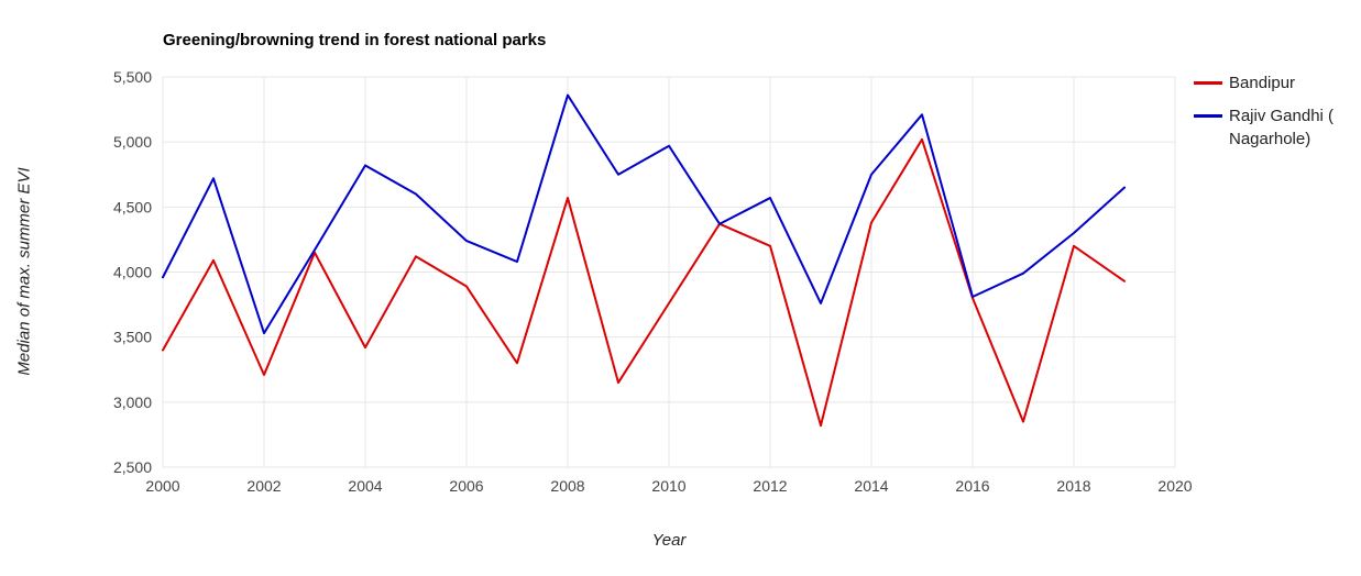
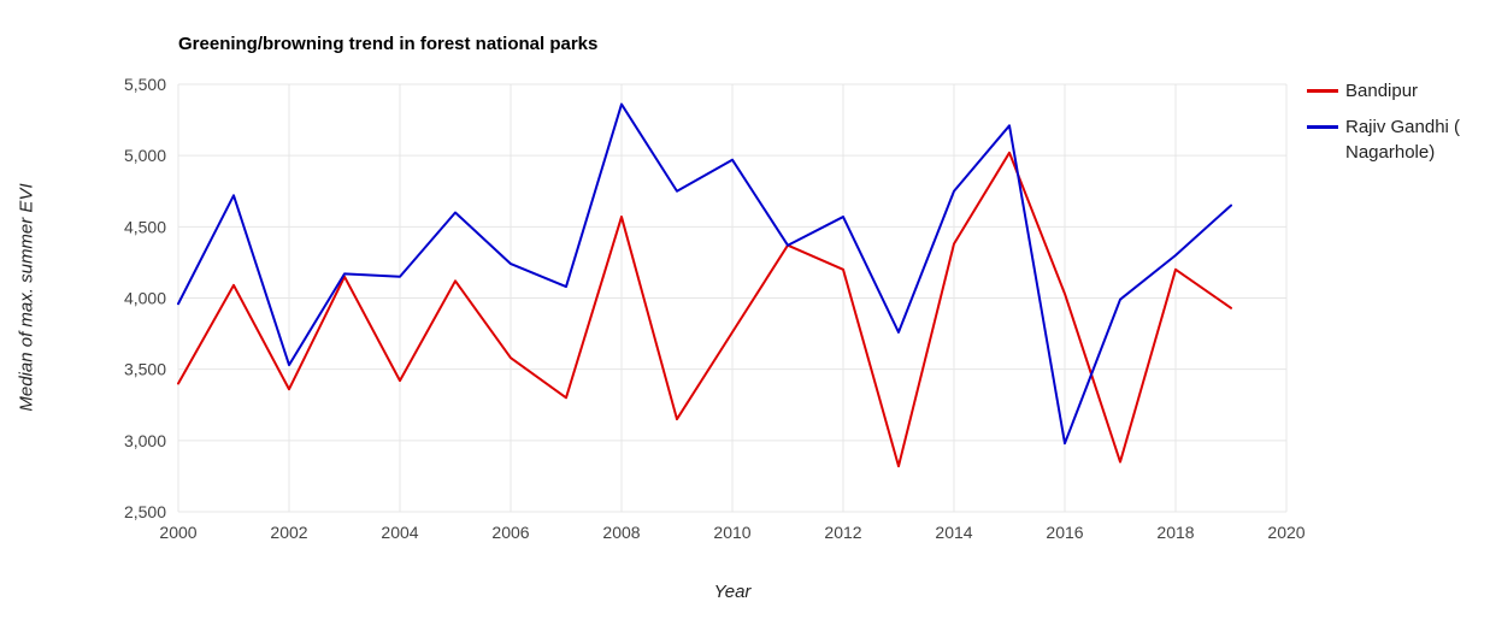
Bandipur/2002: 3210 -> 3360
Rajiv Gandhi ( Nagarhole)/2004: 4820 -> 4150
Bandipur/2006: 3890 -> 3580
Bandipur/2016: 3800 -> 4030
Rajiv Gandhi ( Nagarhole)/2016: 3810 -> 2980
